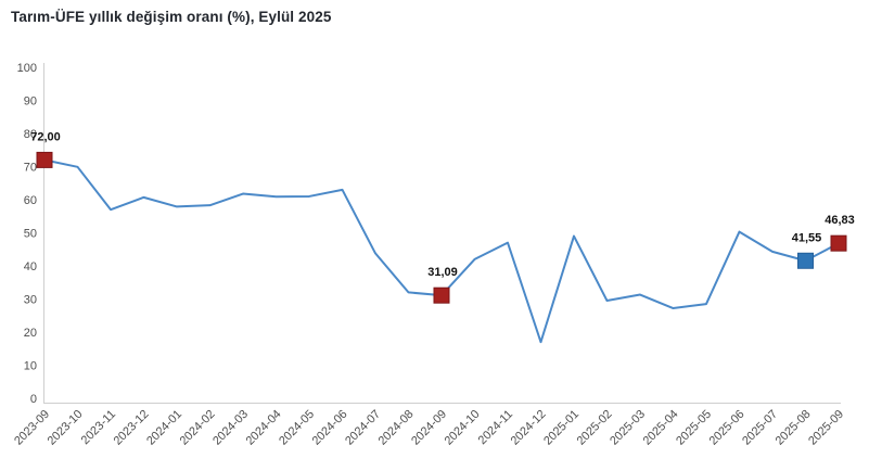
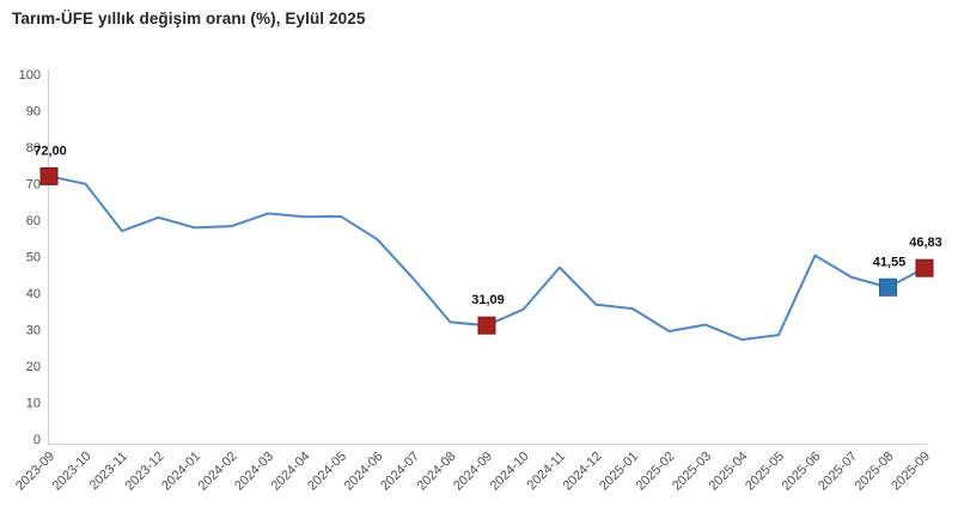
2024-06: 63 -> 55
2024-10: 42 -> 36
2024-12: 17 -> 37
2025-01: 49 -> 36
